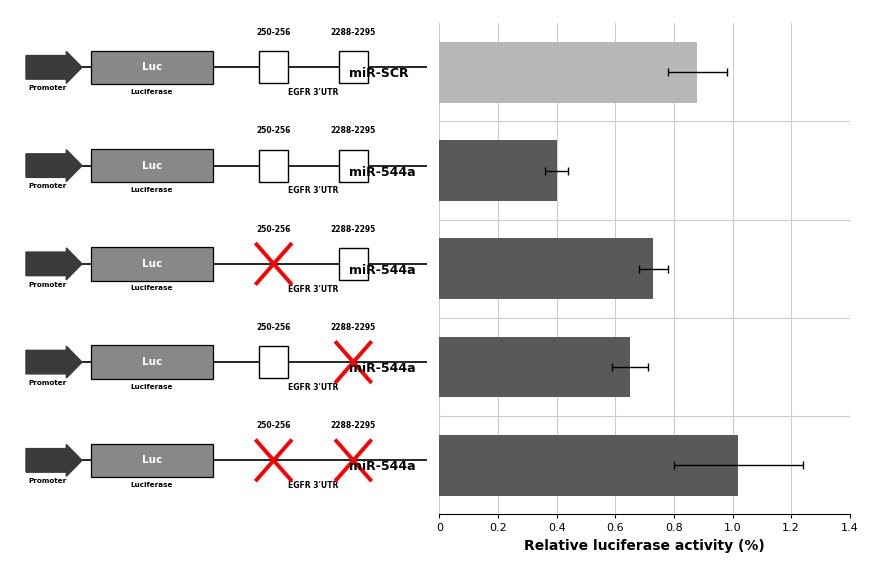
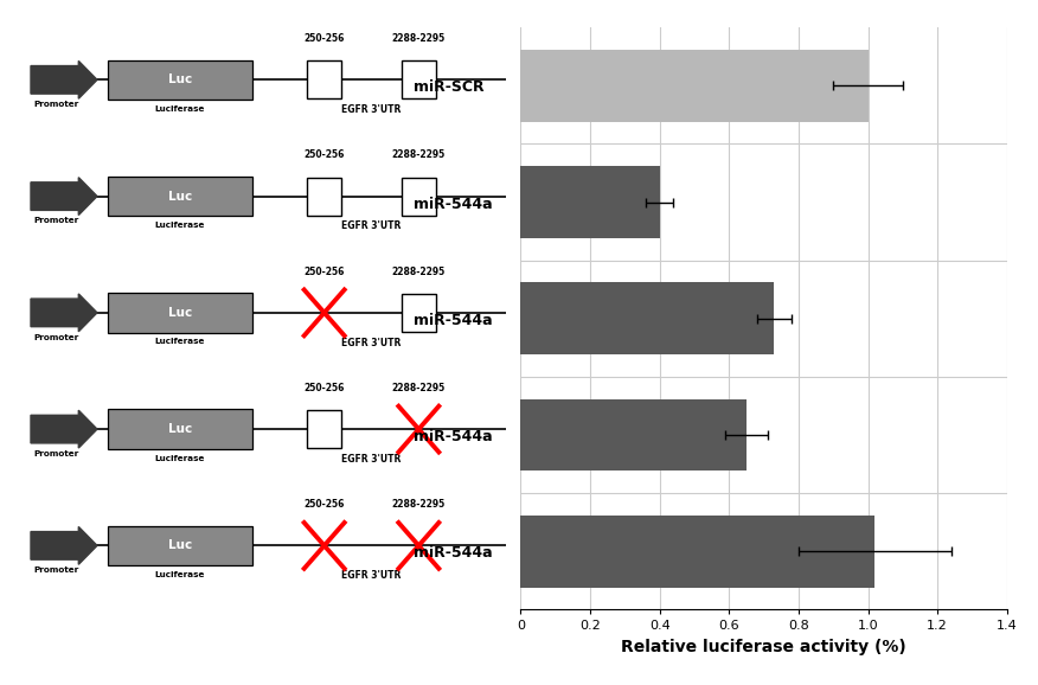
miR-SCR: 0.88 -> 1.00
